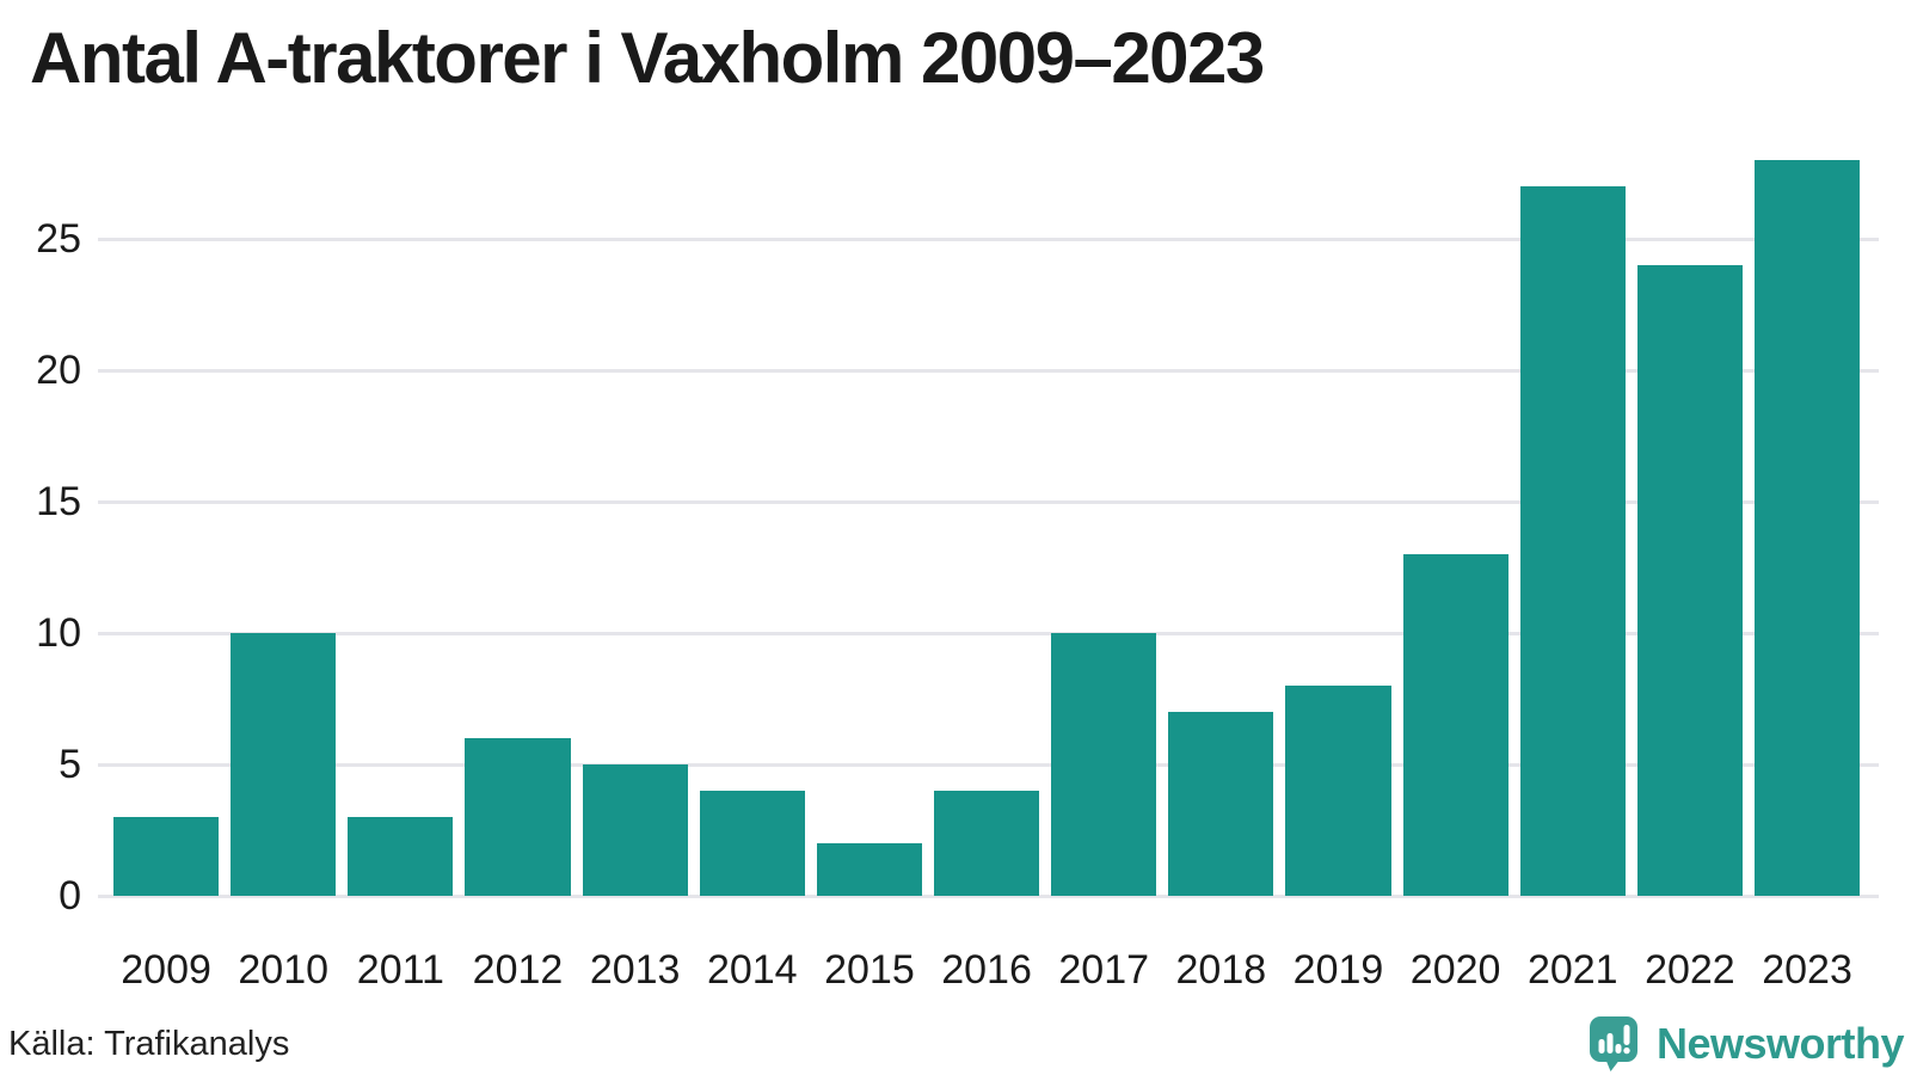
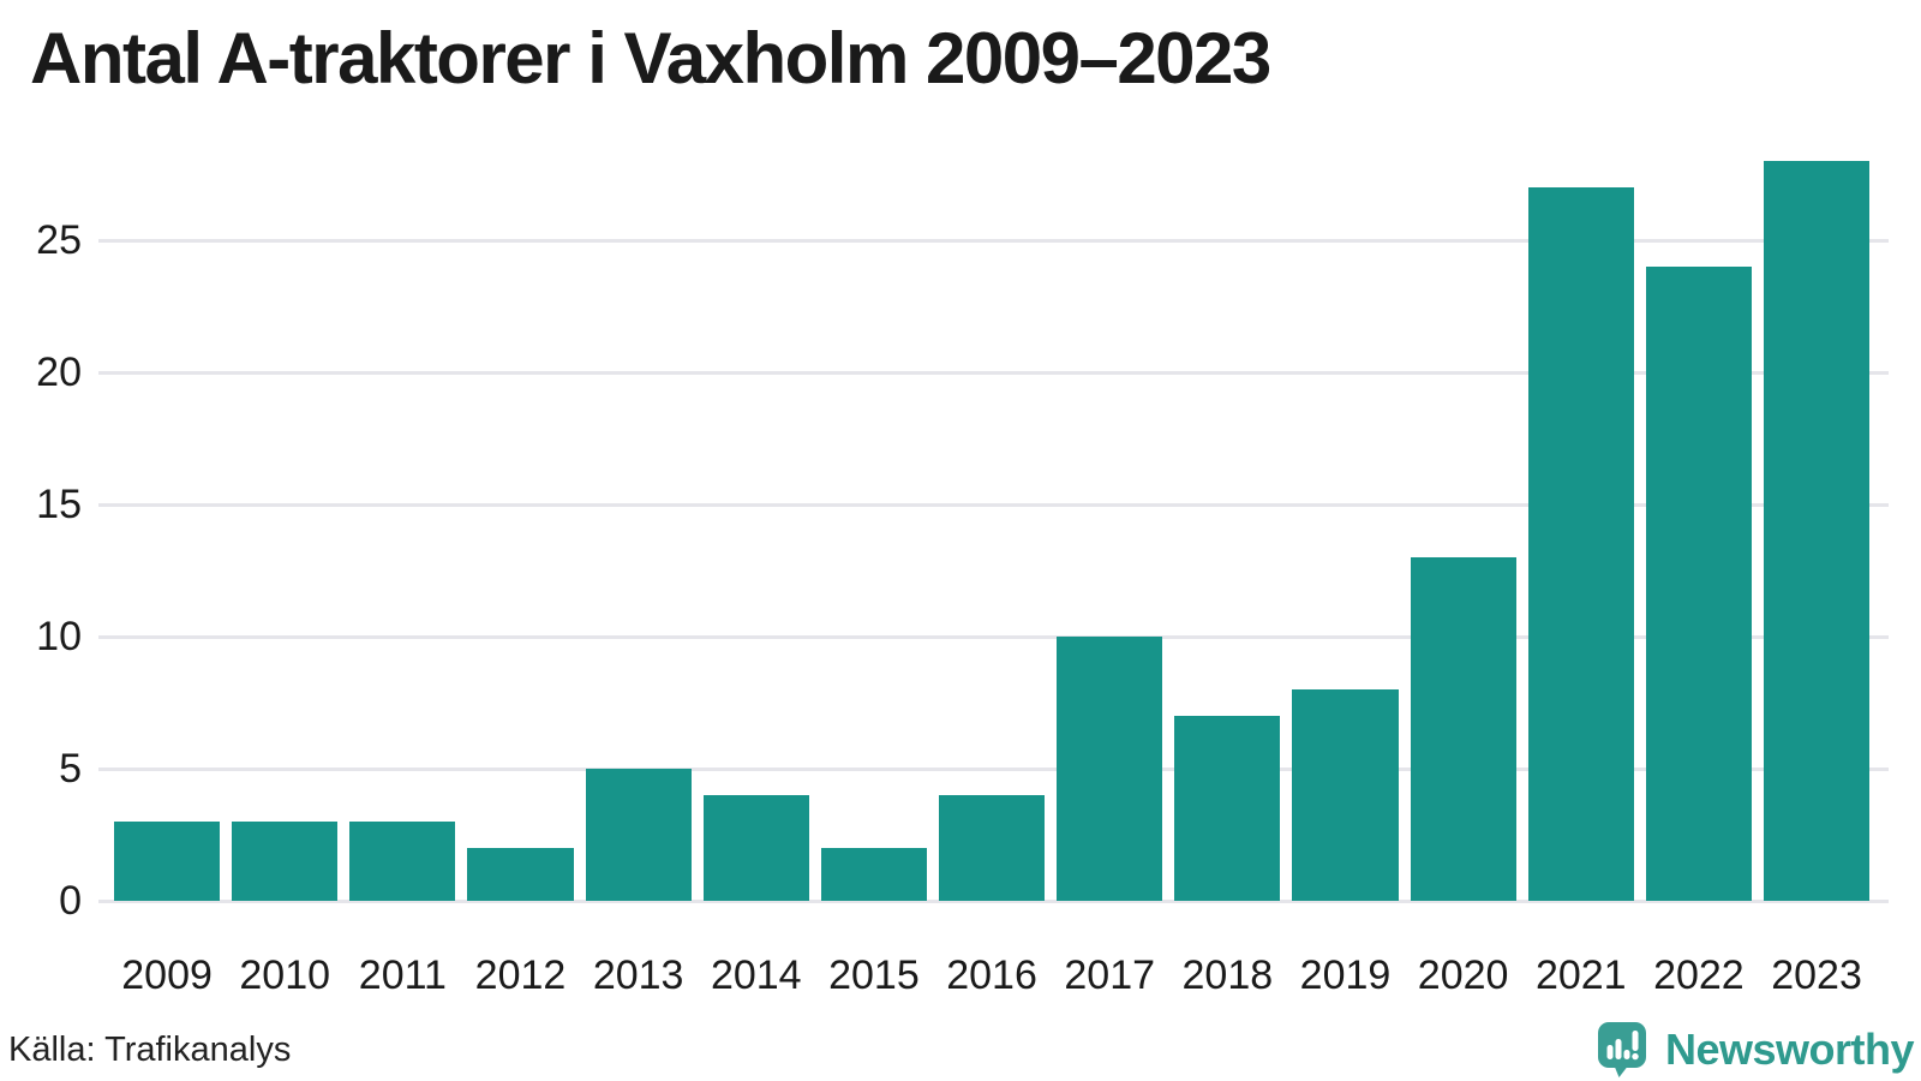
2010: 10 -> 3
2012: 6 -> 2
